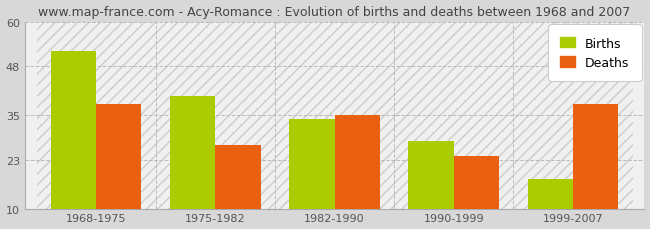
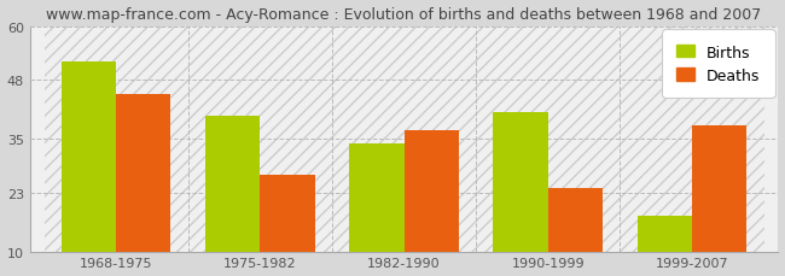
Deaths/1968-1975: 38 -> 45
Deaths/1982-1990: 35 -> 37
Births/1990-1999: 28 -> 41
